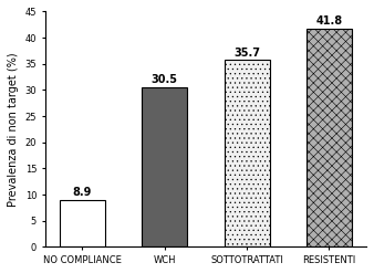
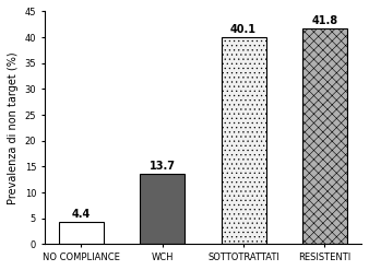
NO COMPLIANCE: 8.9 -> 4.4
WCH: 30.5 -> 13.7
SOTTOTRATTATI: 35.7 -> 40.1
